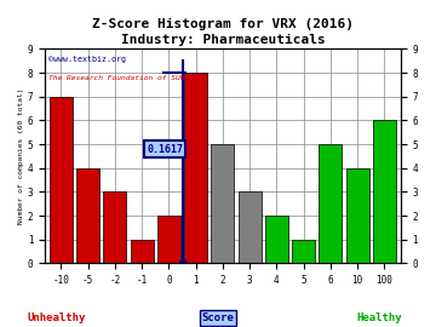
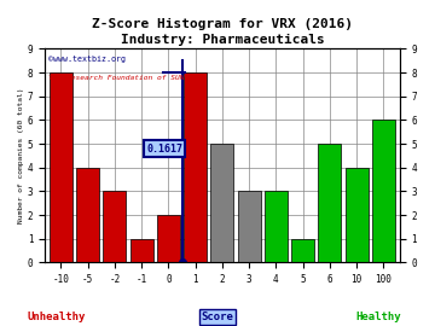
-10: 7 -> 8
4: 2 -> 3
